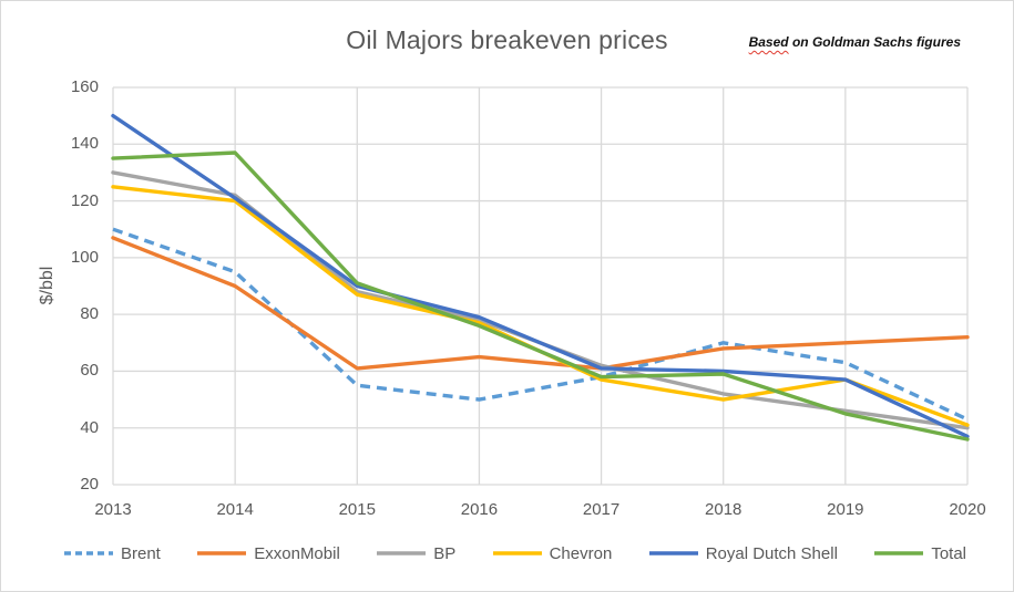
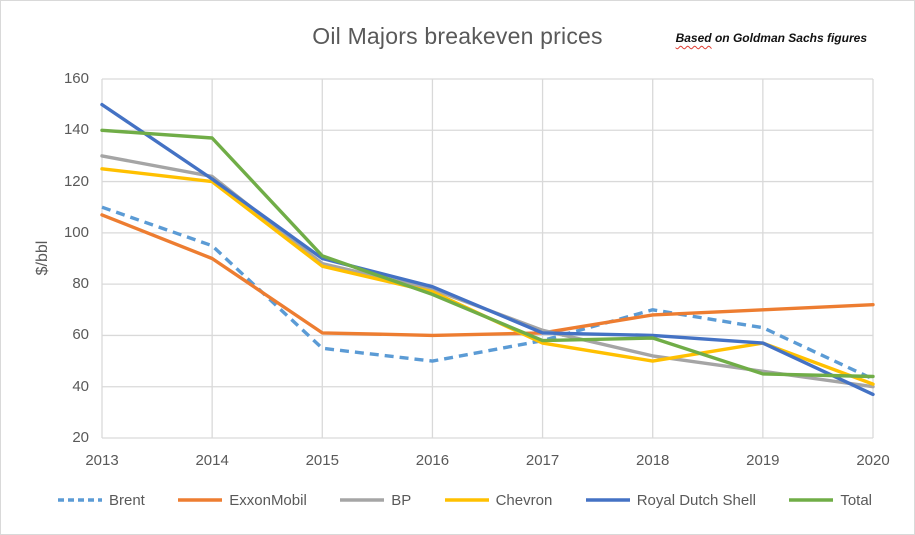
Total/2013: 135 -> 140
ExxonMobil/2016: 65 -> 60
Total/2020: 36 -> 44
